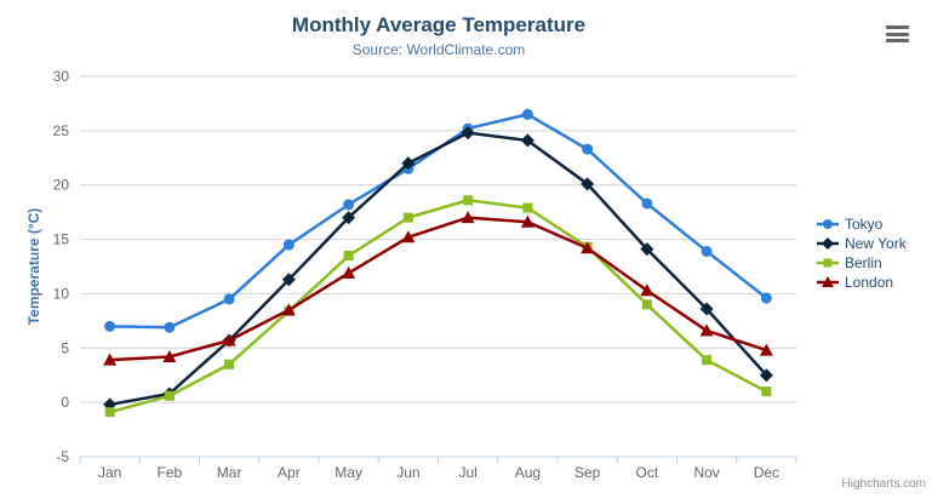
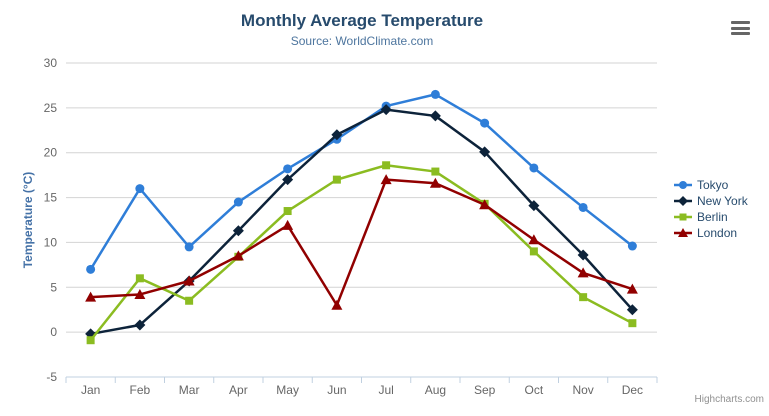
Tokyo/Feb: 7 -> 16
Berlin/Feb: 1 -> 6
London/Jun: 15 -> 3
